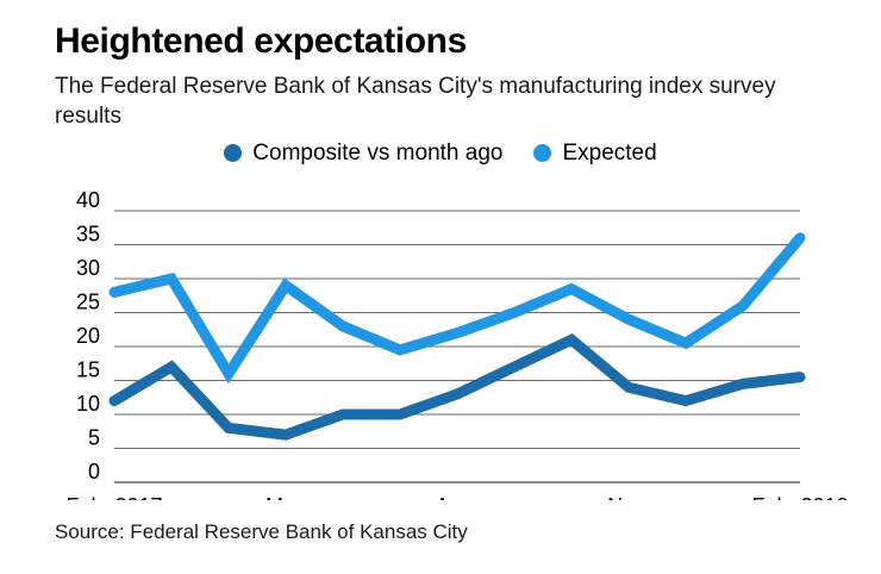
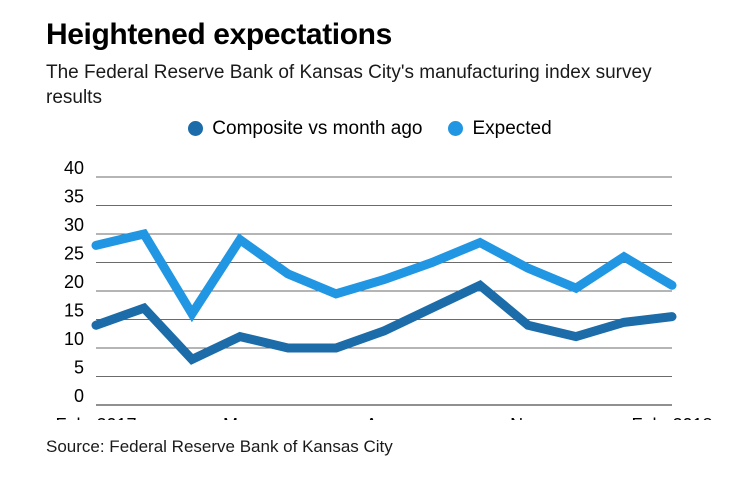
Composite vs month ago/Feb. 2017: 12 -> 14
Composite vs month ago/May: 7 -> 12
Expected/Feb. 2018: 36 -> 21
